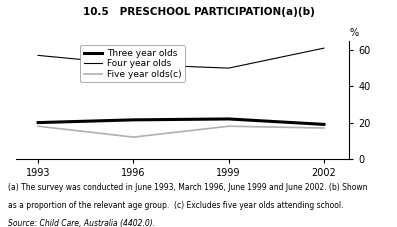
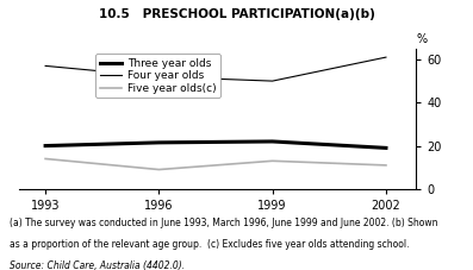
Five year olds(c)/1993: 18 -> 14
Five year olds(c)/1996: 12 -> 9
Five year olds(c)/1999: 18 -> 13
Five year olds(c)/2002: 17 -> 11
